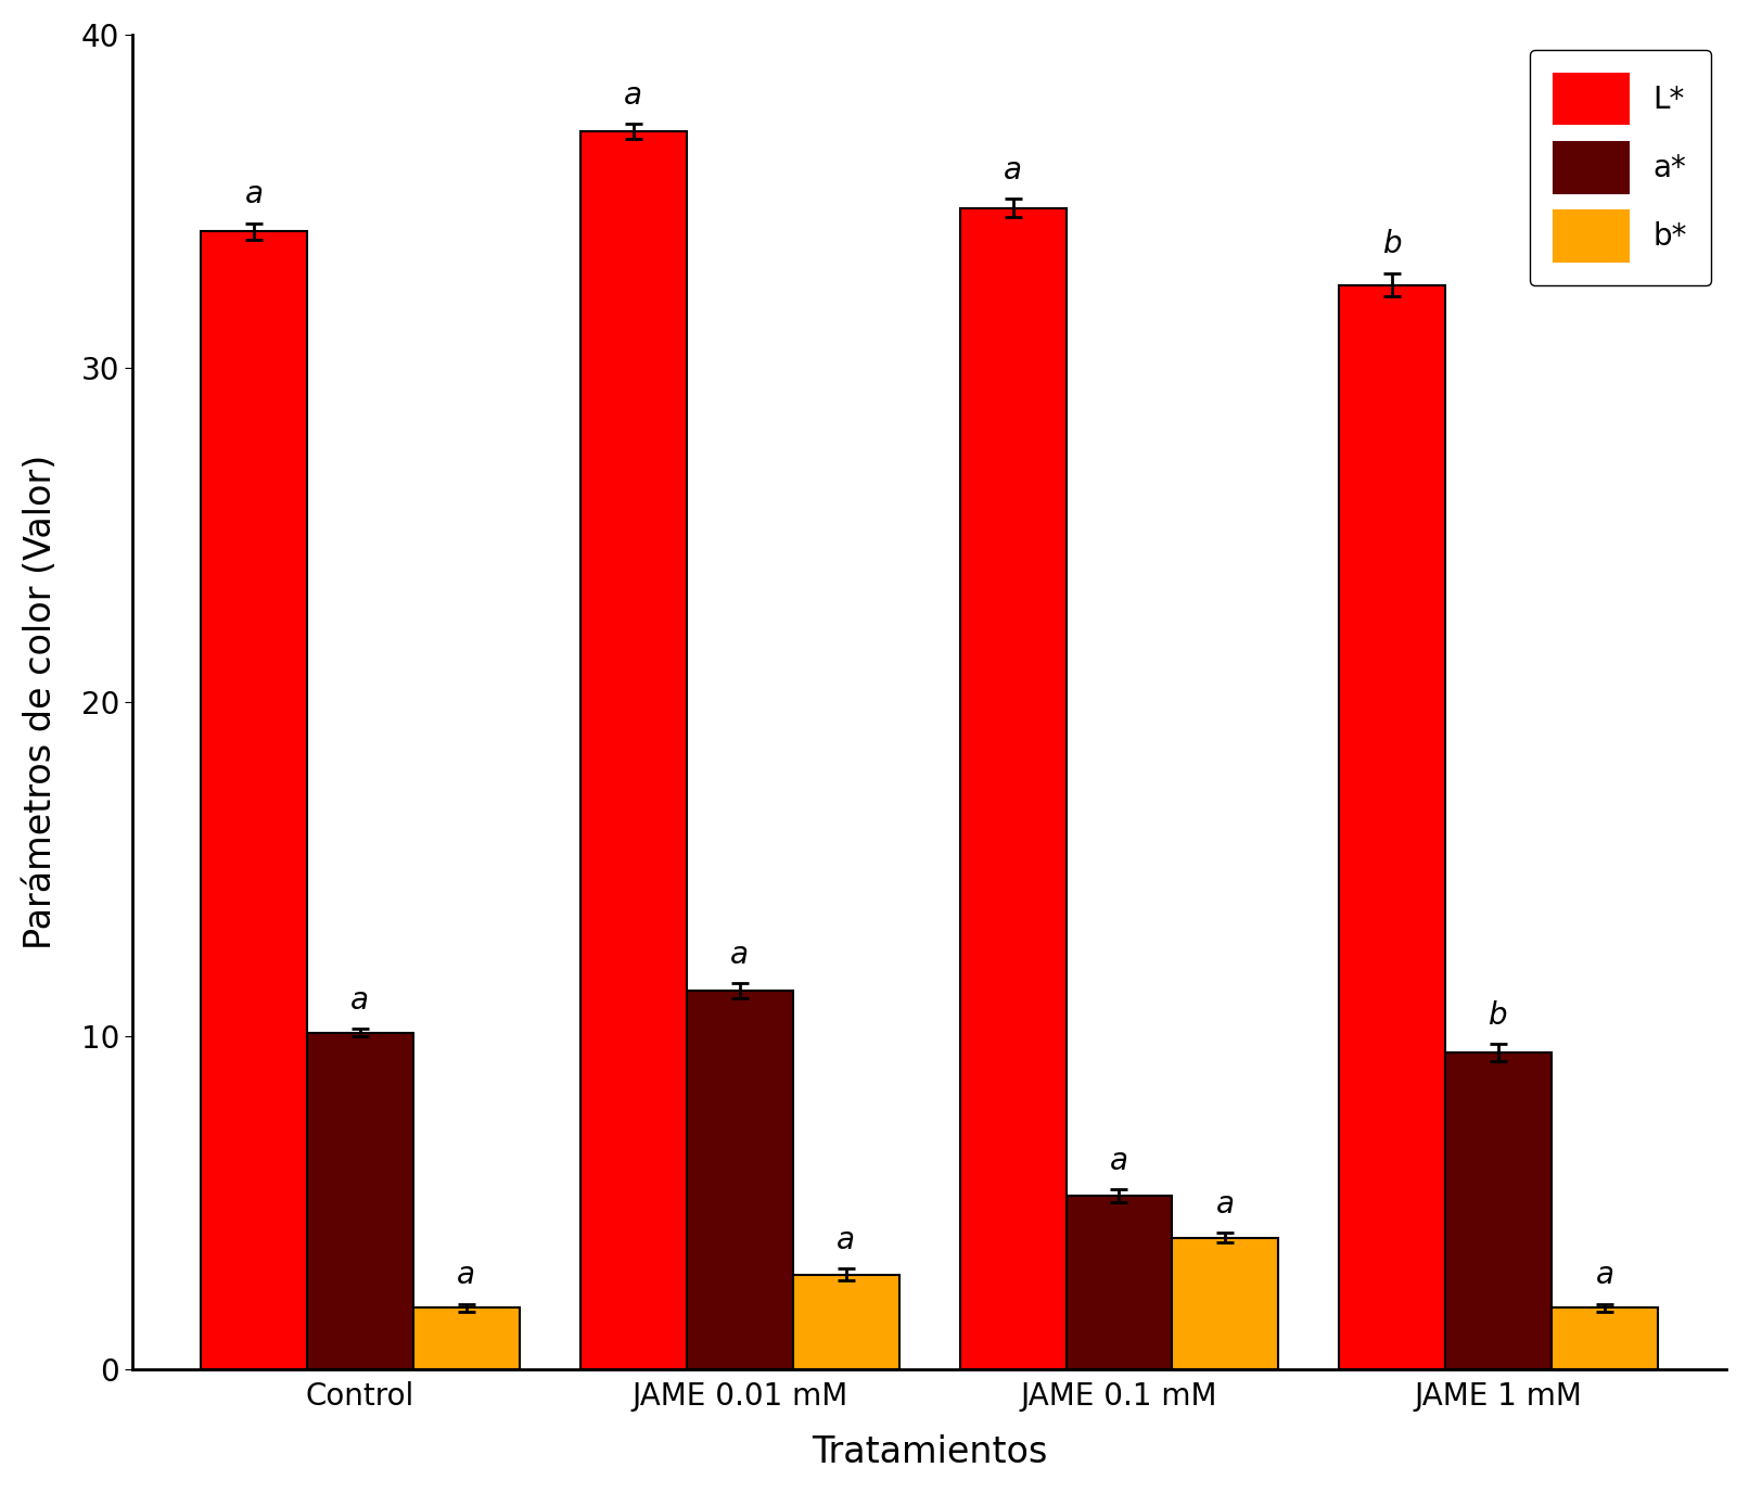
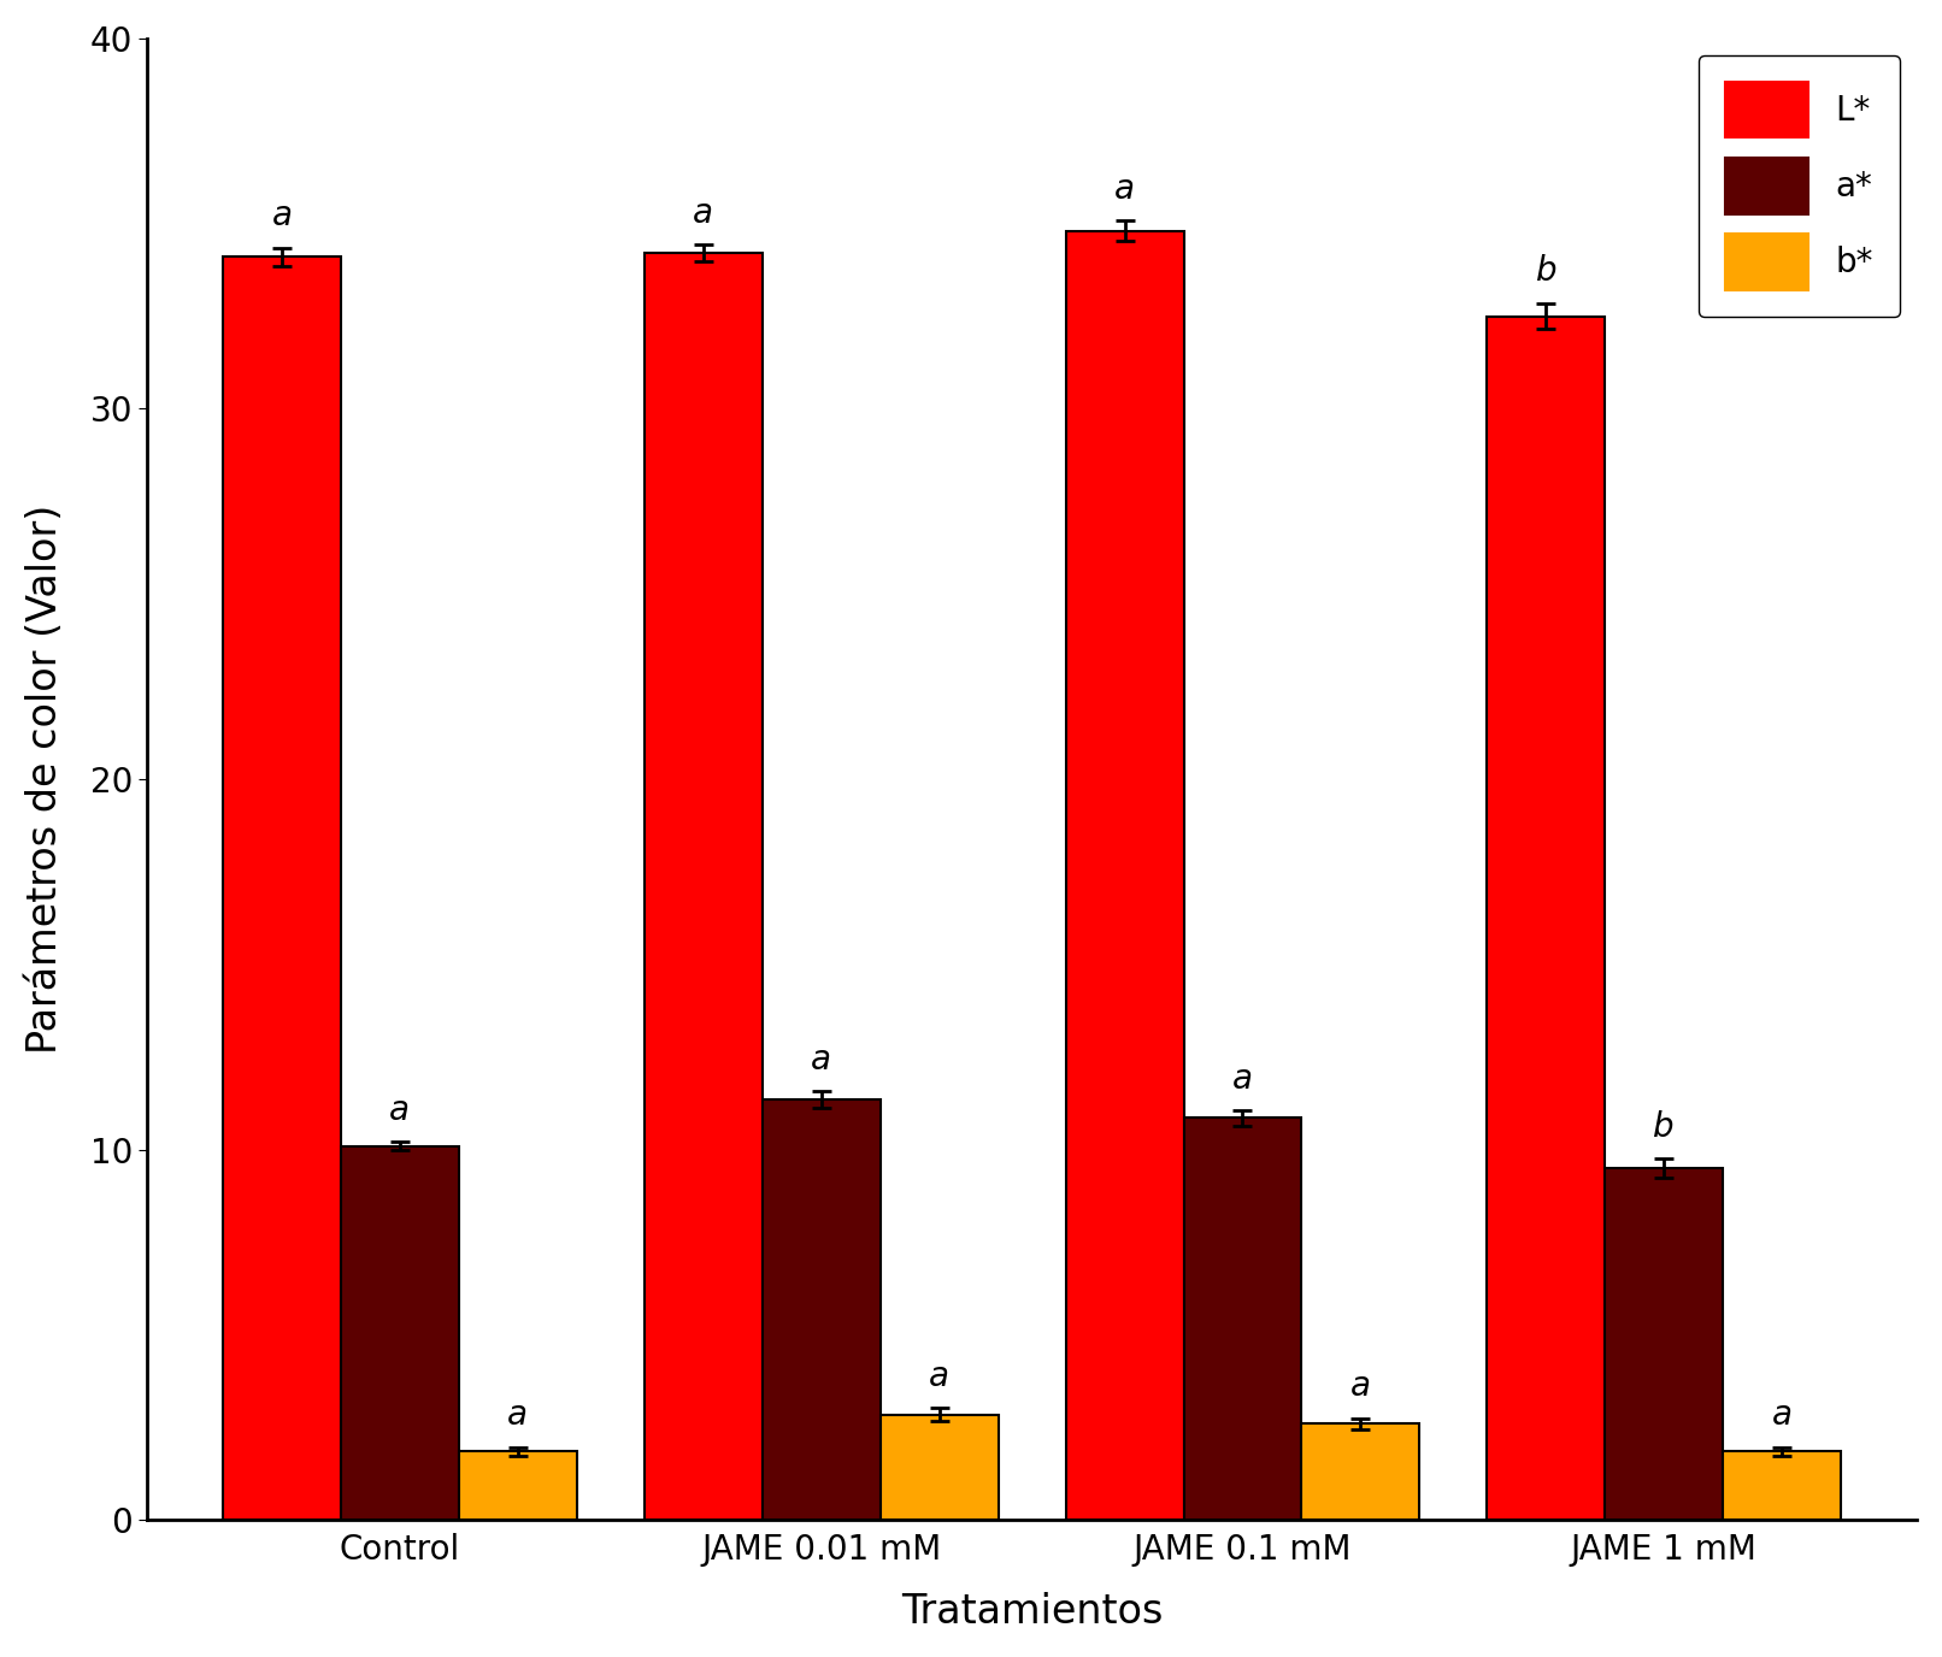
L*/JAME 0.01 mM: 37.1 -> 34.2
a*/JAME 0.1 mM: 5.20 -> 10.85
b*/JAME 0.1 mM: 3.95 -> 2.60
